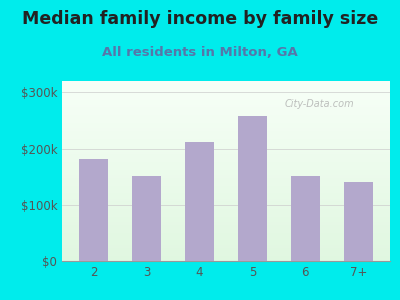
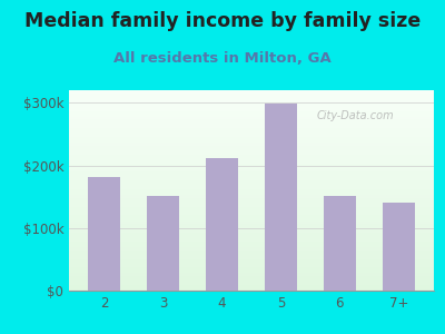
5: $258k -> $298k
